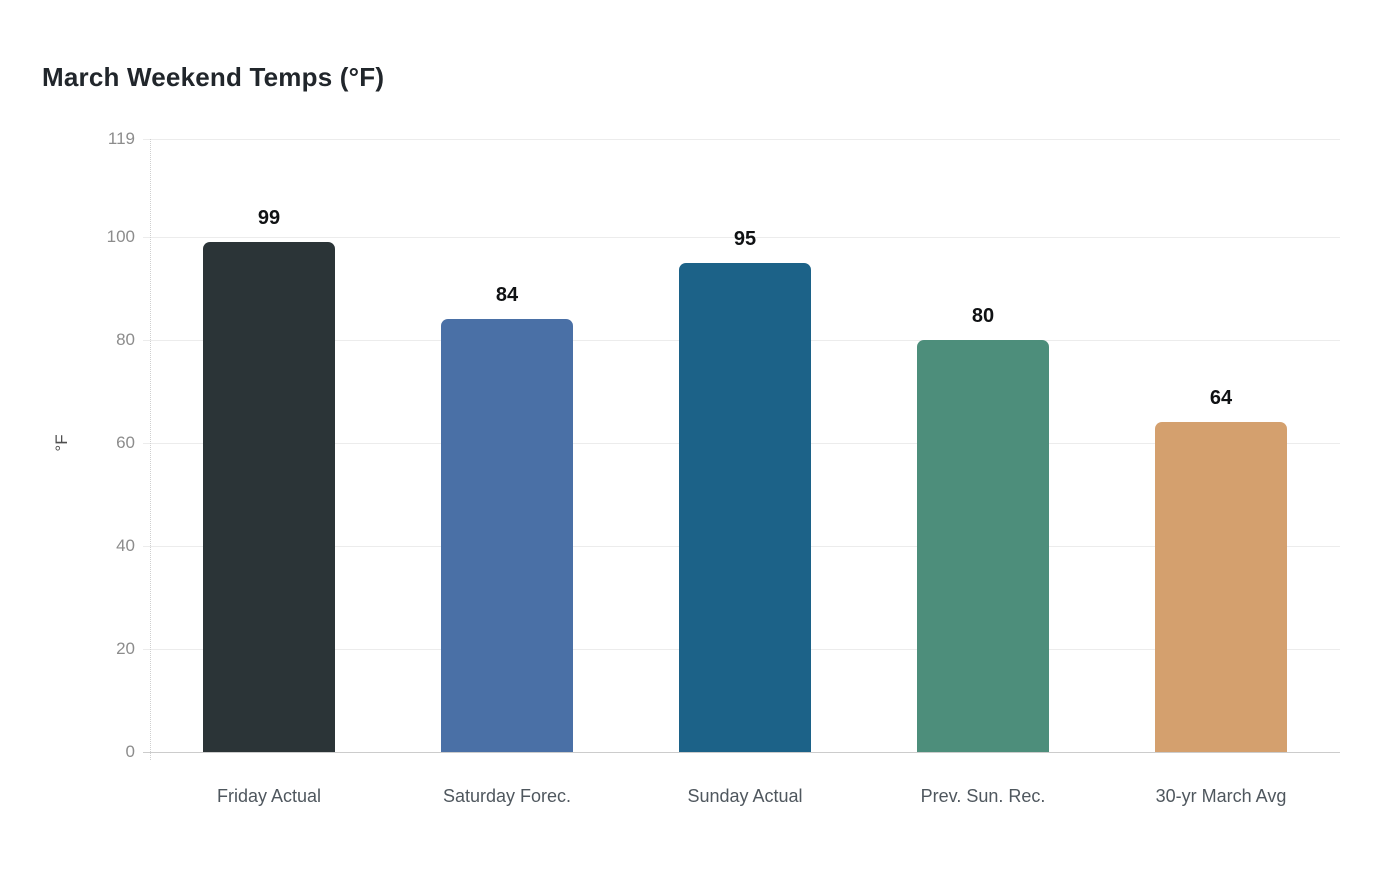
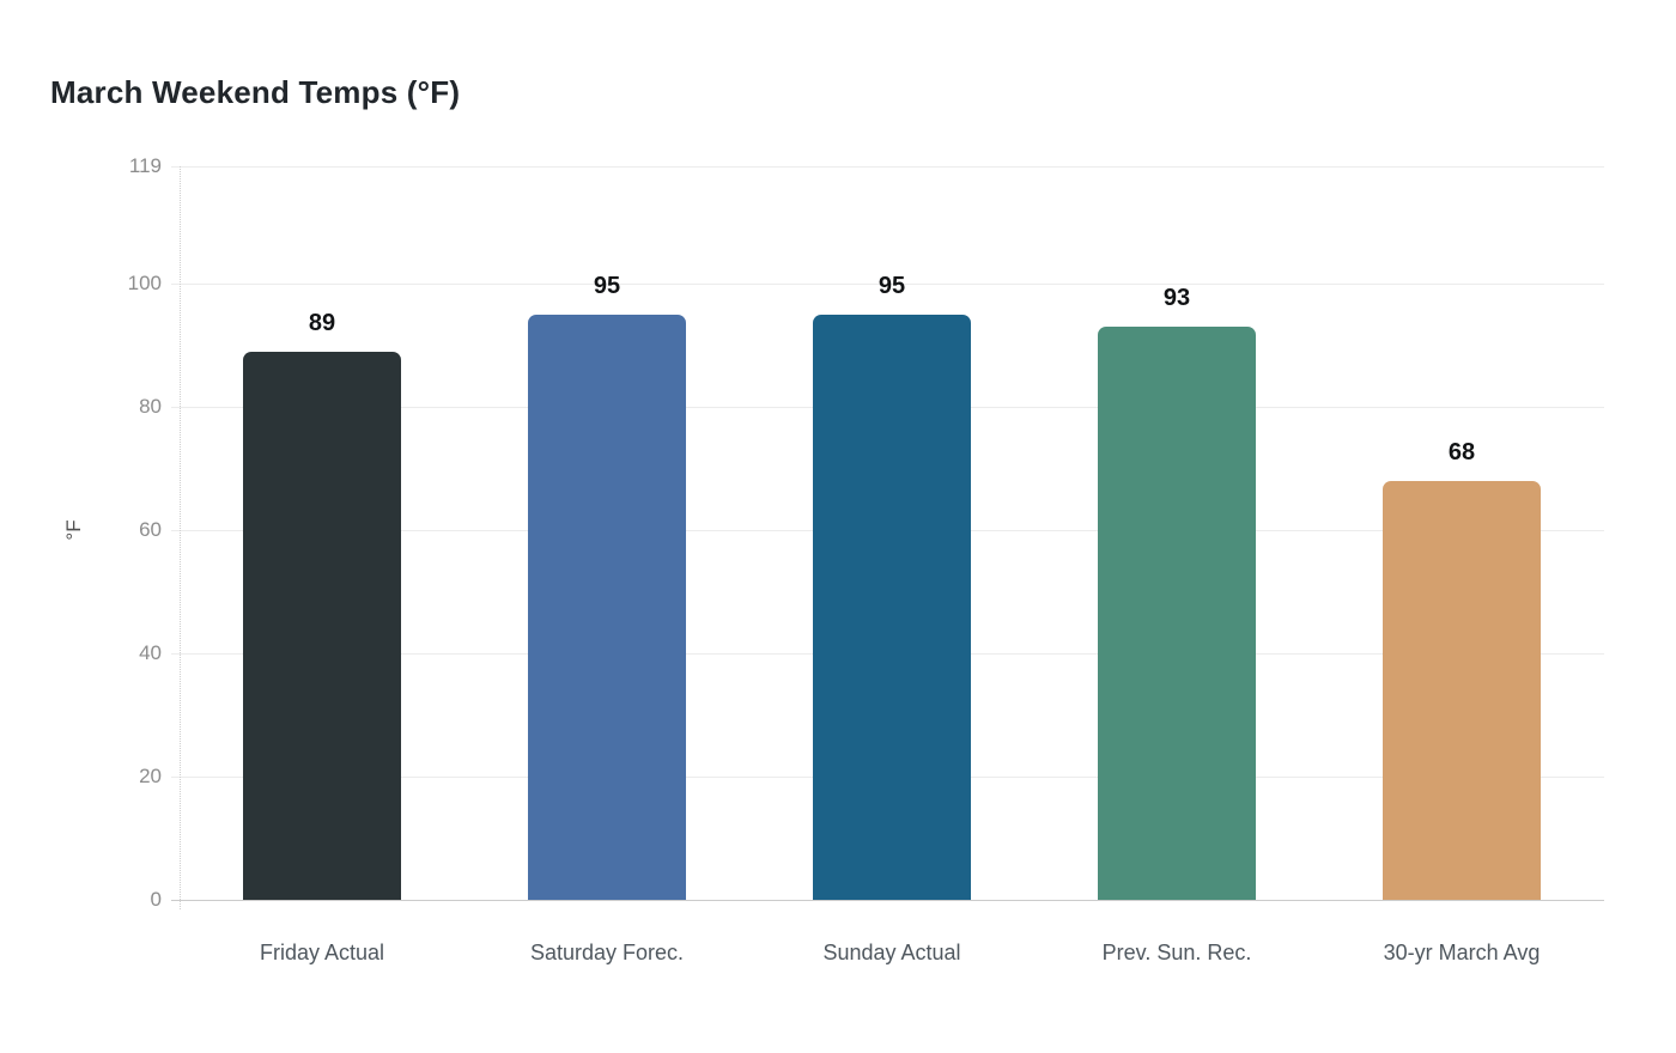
Friday Actual: 99 -> 89
Saturday Forec.: 84 -> 95
Prev. Sun. Rec.: 80 -> 93
30-yr March Avg: 64 -> 68
